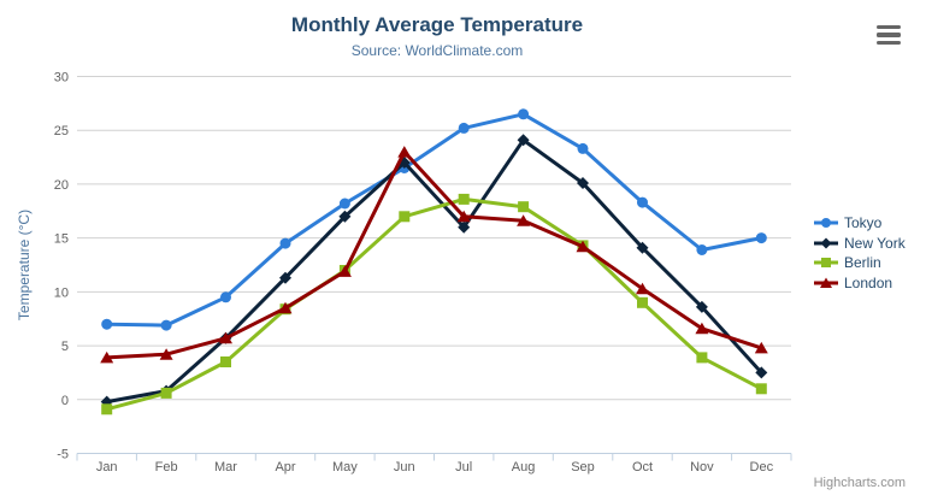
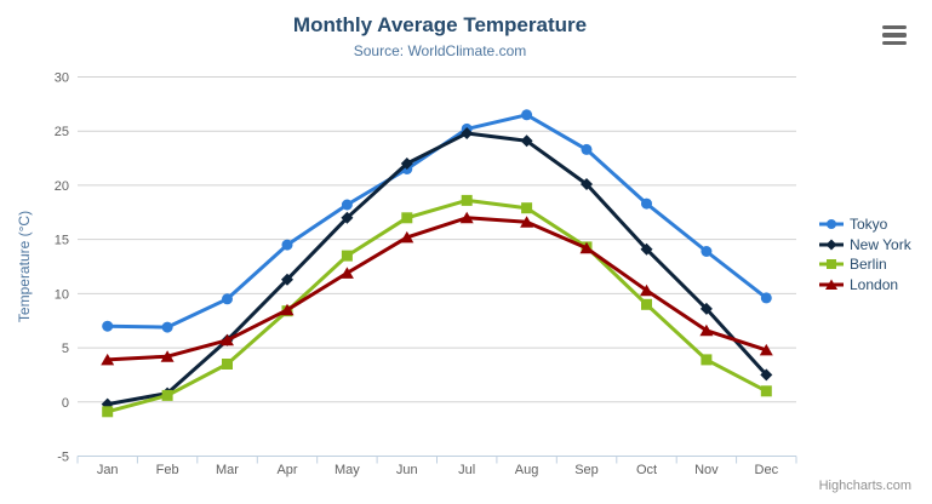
Berlin/May: 12 -> 14
London/Jun: 23 -> 15
New York/Jul: 16 -> 25
Tokyo/Dec: 15 -> 10
